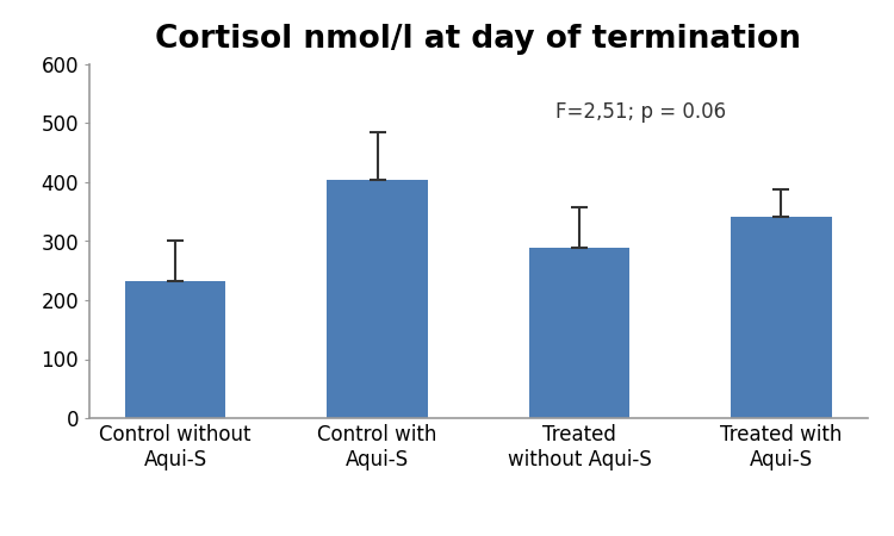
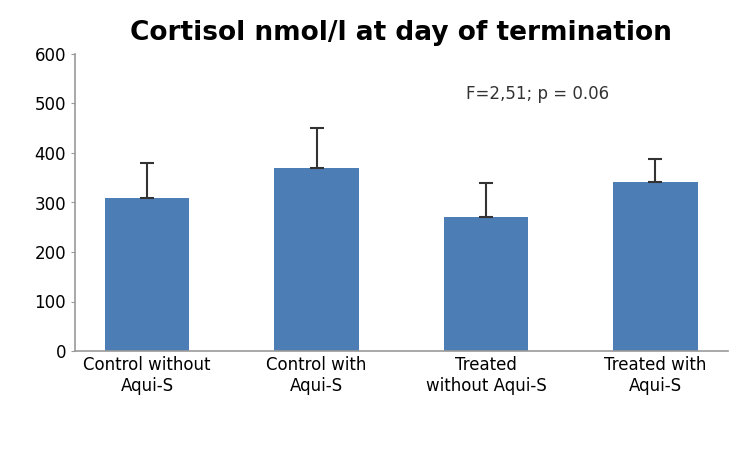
Control without Aqui-S: 232 -> 310
Control with Aqui-S: 405 -> 370
Treated without Aqui-S: 288 -> 270
